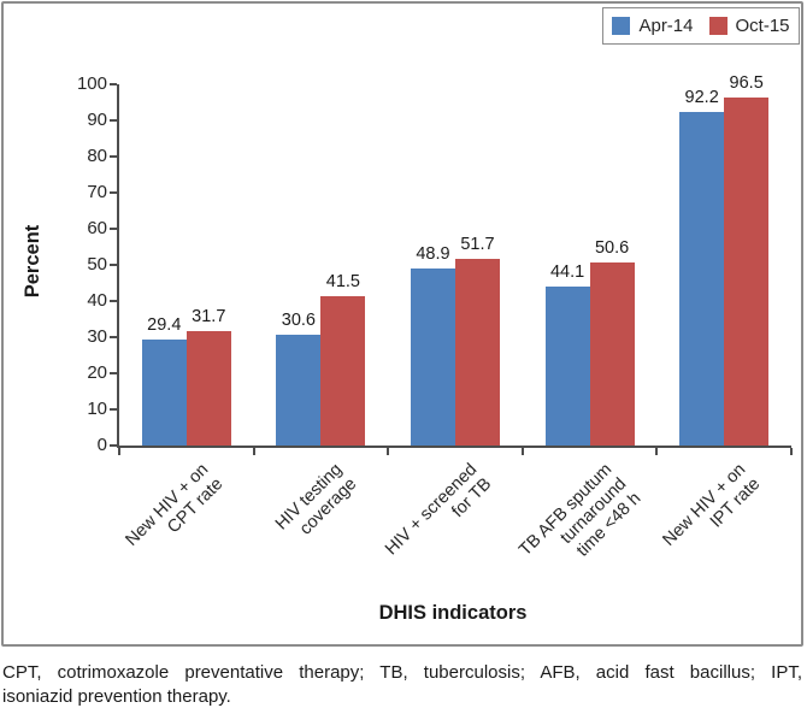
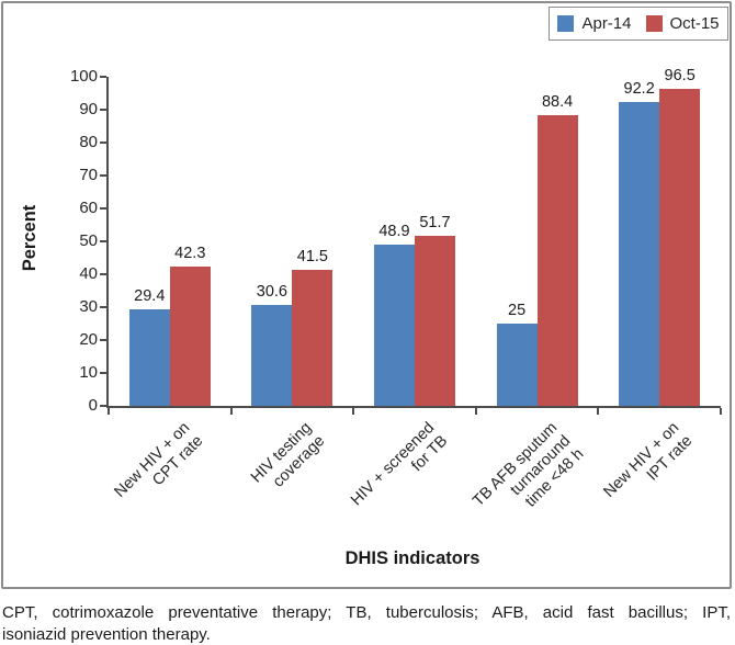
Oct-15/New HIV + on CPT rate: 31.7 -> 42.3
Apr-14/TB AFB sputum turnaround time <48 h: 44.1 -> 25
Oct-15/TB AFB sputum turnaround time <48 h: 50.6 -> 88.4
